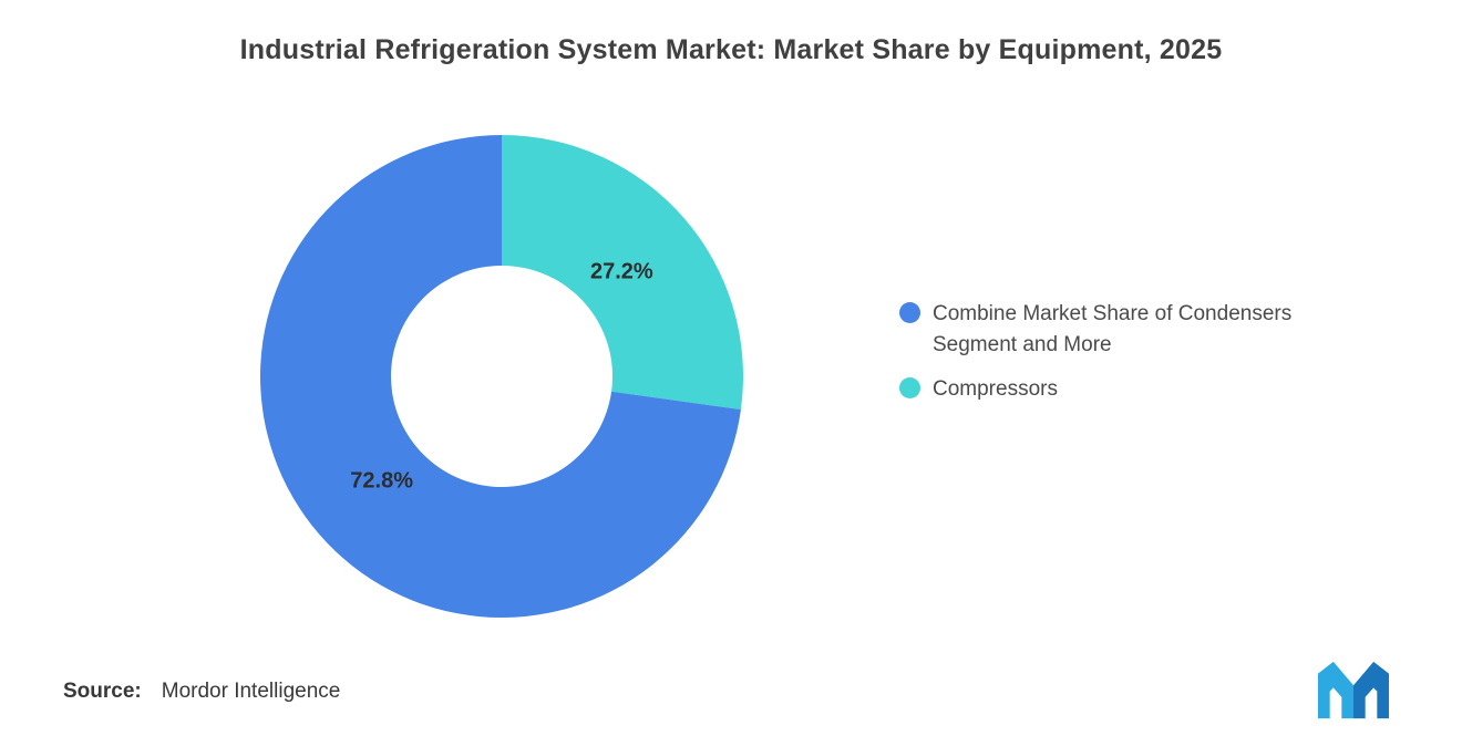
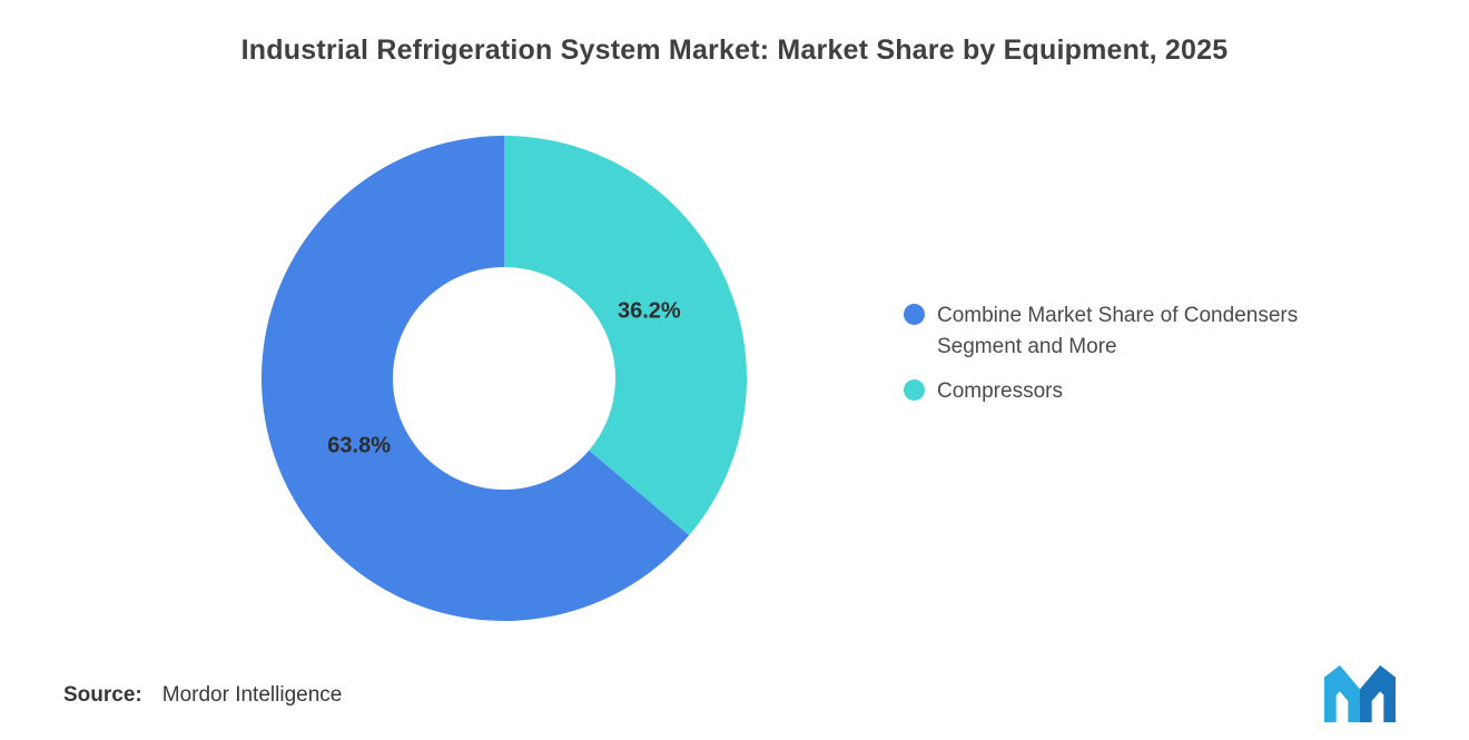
Combine Market Share of Condensers Segment and More: 72.8% -> 63.8%
Compressors: 27.2% -> 36.2%
